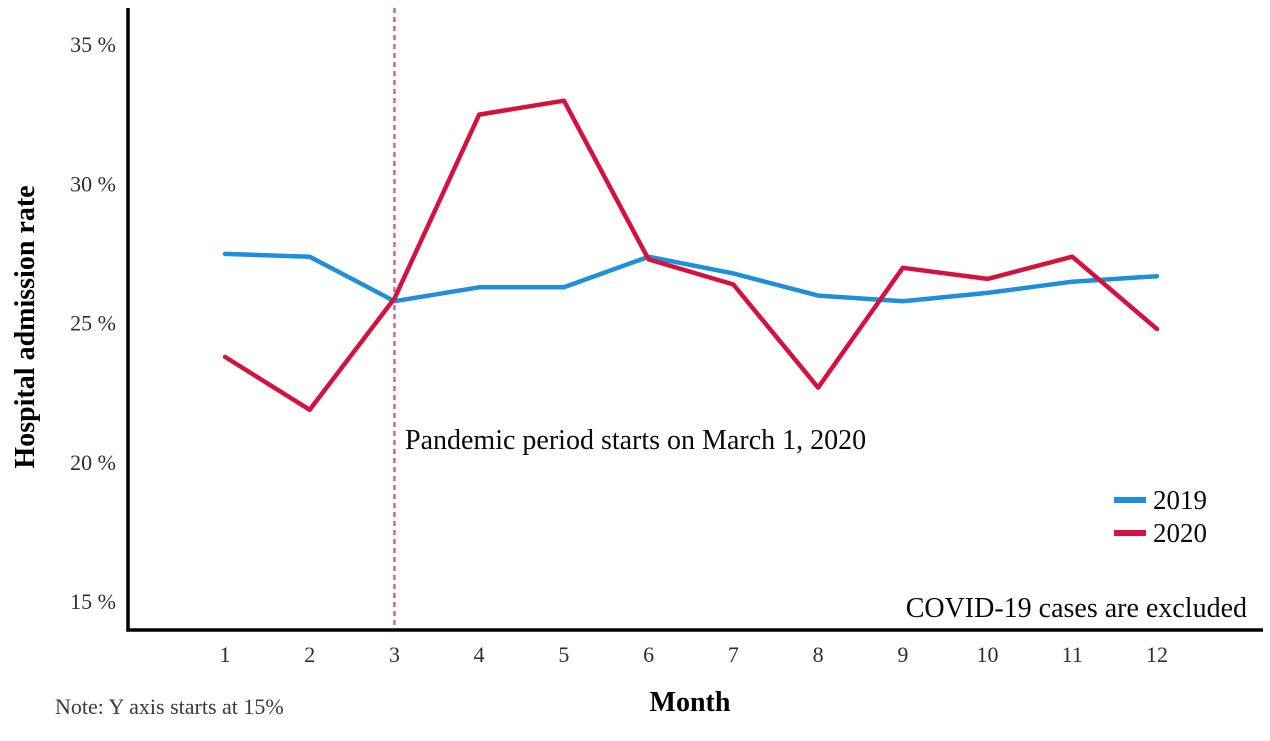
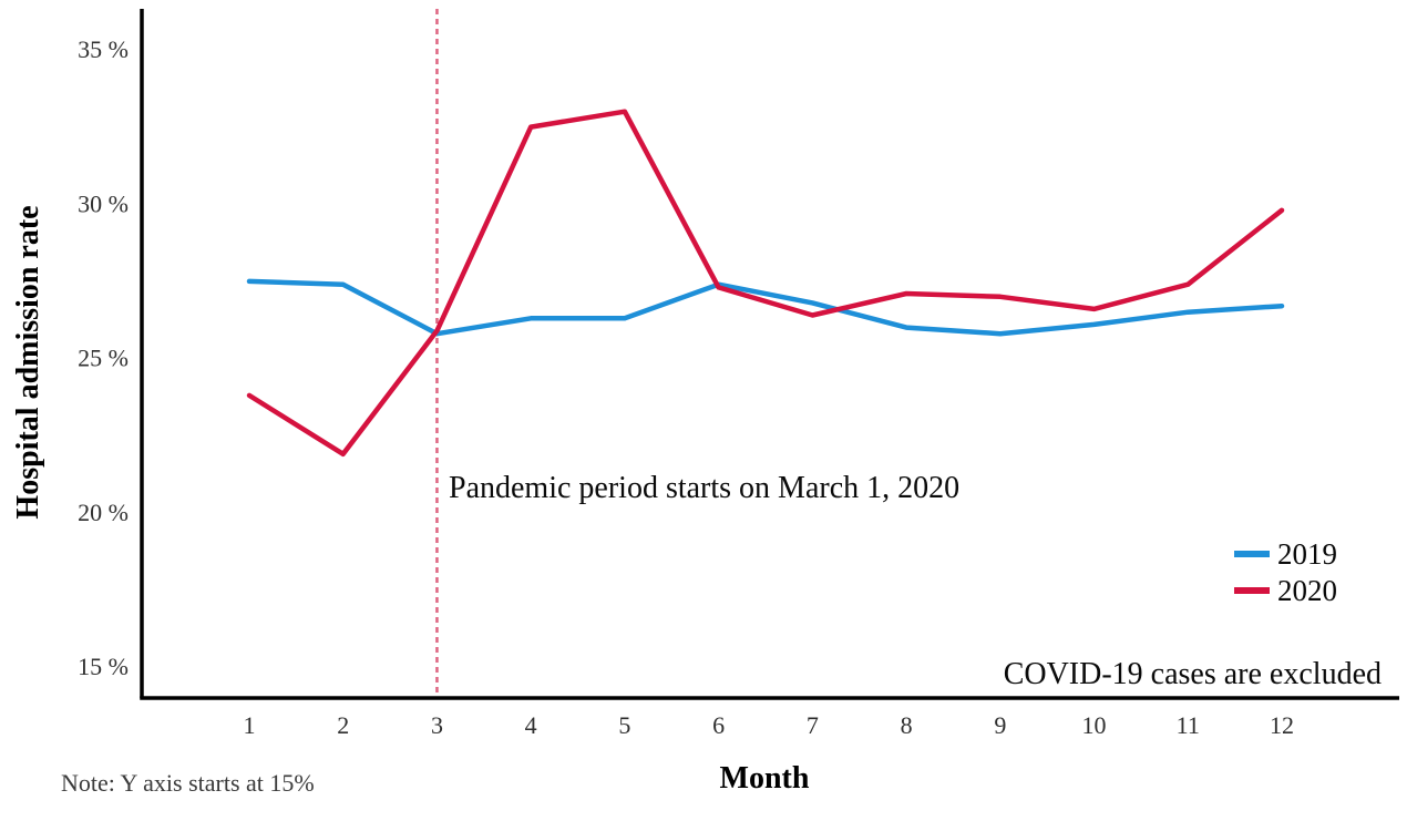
2020/8: 22.7% -> 27.1%
2020/12: 24.8% -> 29.8%
